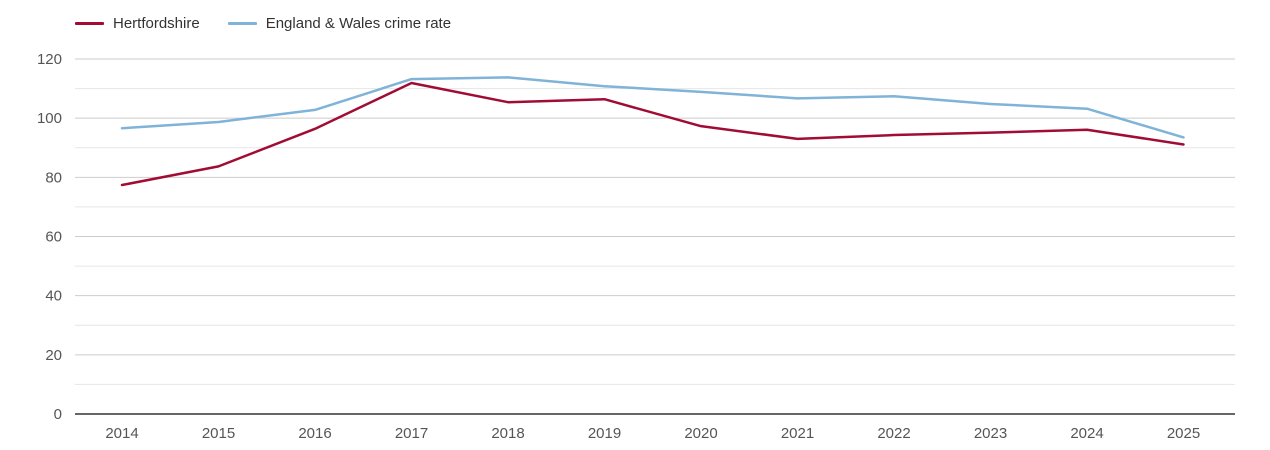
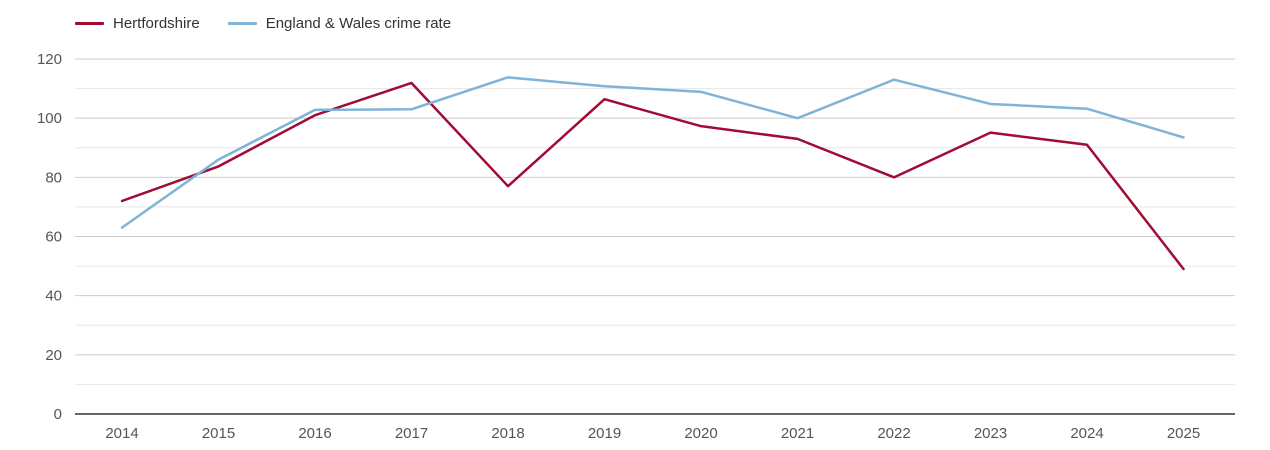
Hertfordshire/2014: 77 -> 72
England & Wales crime rate/2014: 97 -> 63
England & Wales crime rate/2015: 99 -> 86
Hertfordshire/2016: 96 -> 101
England & Wales crime rate/2017: 113 -> 103
Hertfordshire/2018: 105 -> 77
England & Wales crime rate/2021: 107 -> 100
Hertfordshire/2022: 94 -> 80
England & Wales crime rate/2022: 107 -> 113
Hertfordshire/2024: 96 -> 91
Hertfordshire/2025: 91 -> 49
